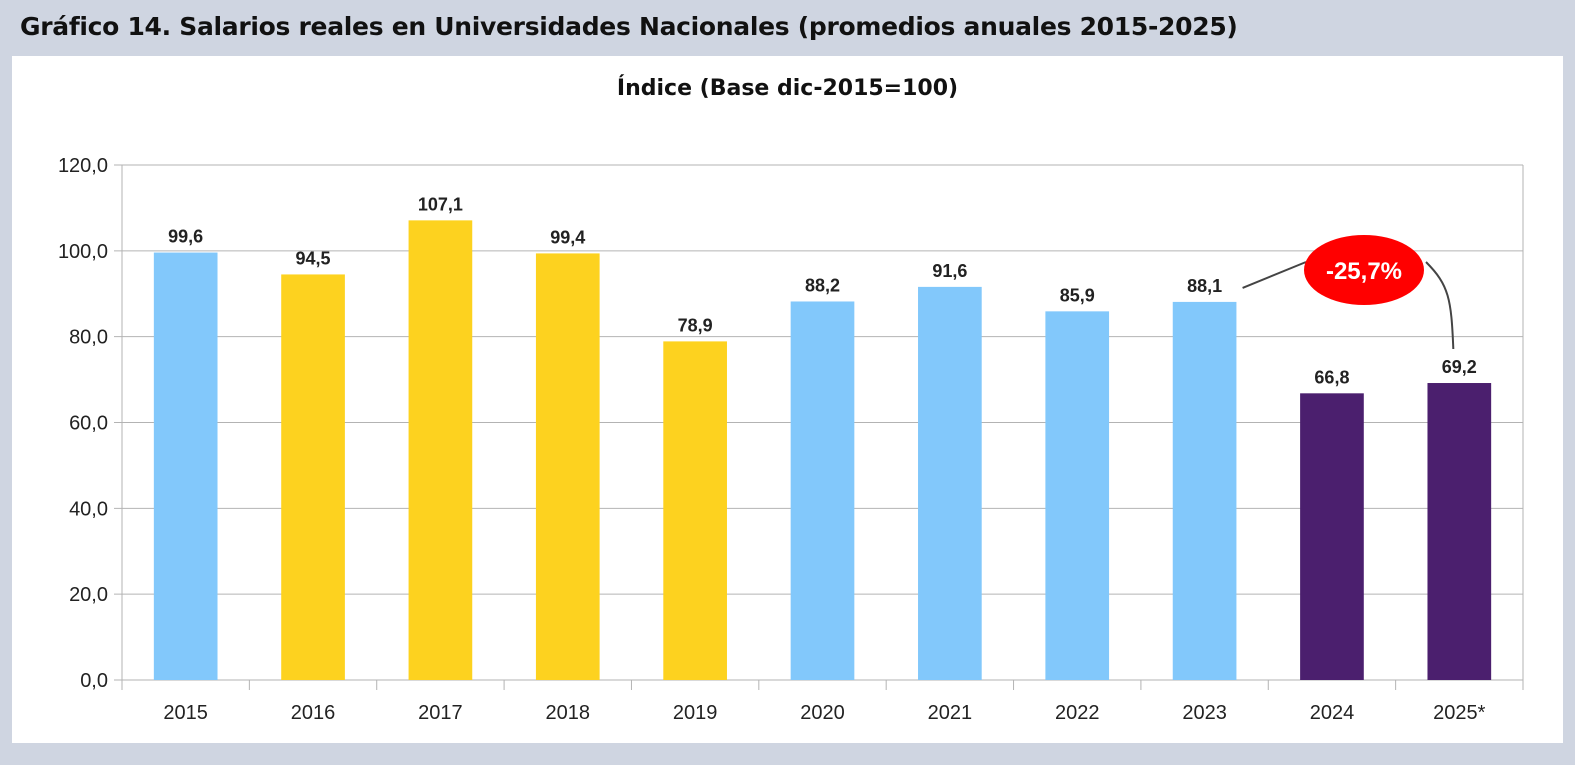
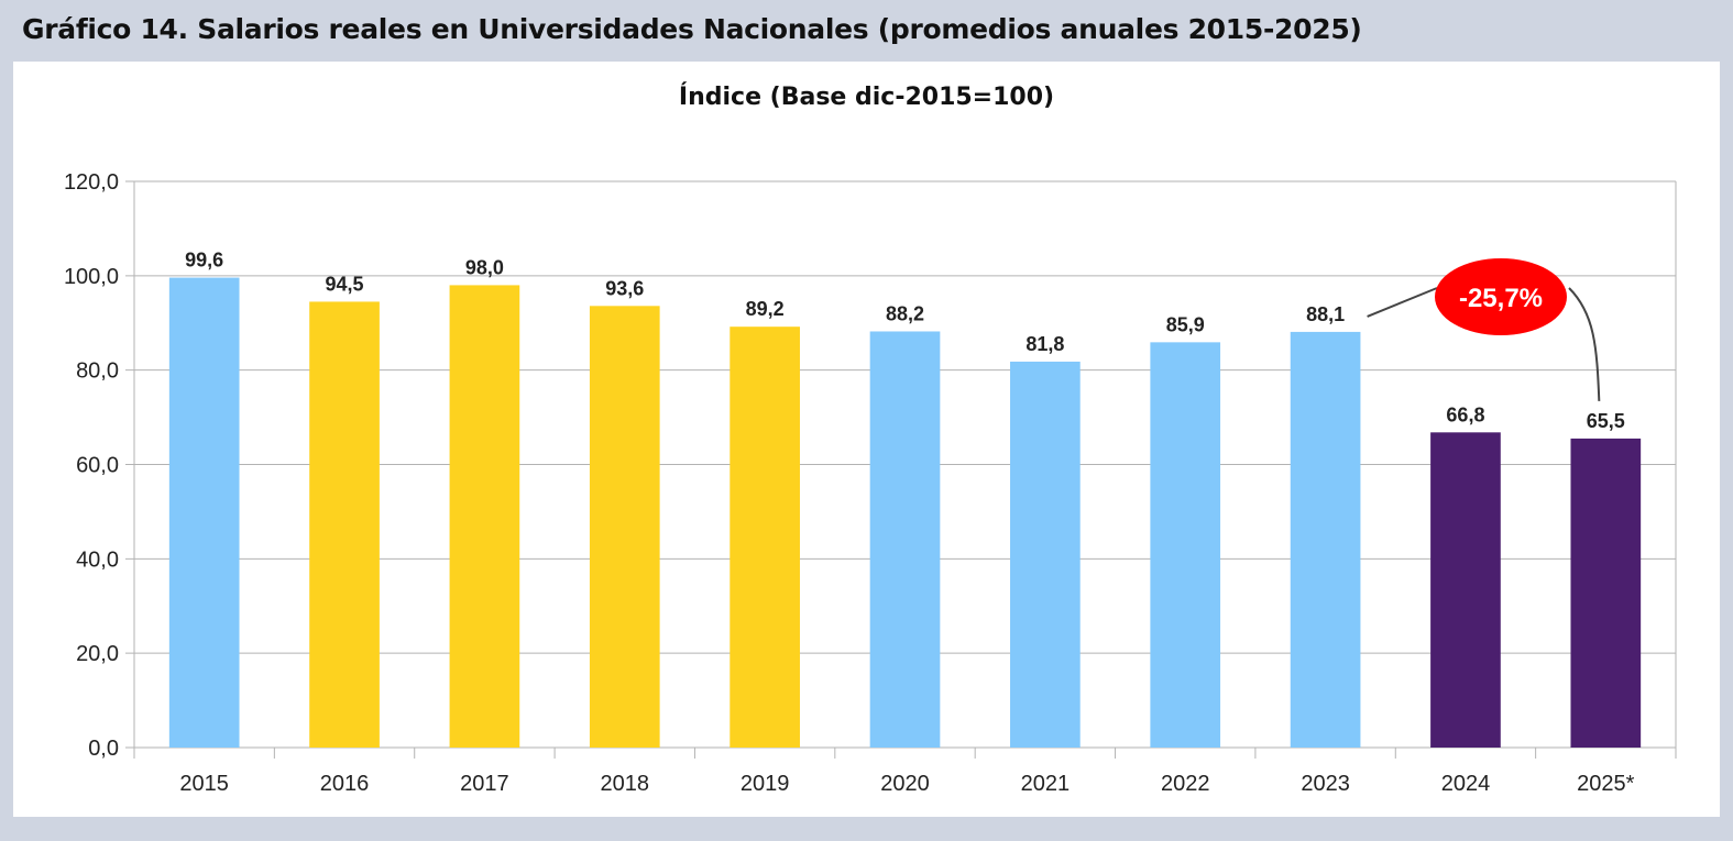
2017: 107,1 -> 98,0
2018: 99,4 -> 93,6
2019: 78,9 -> 89,2
2021: 91,6 -> 81,8
2025*: 69,2 -> 65,5
